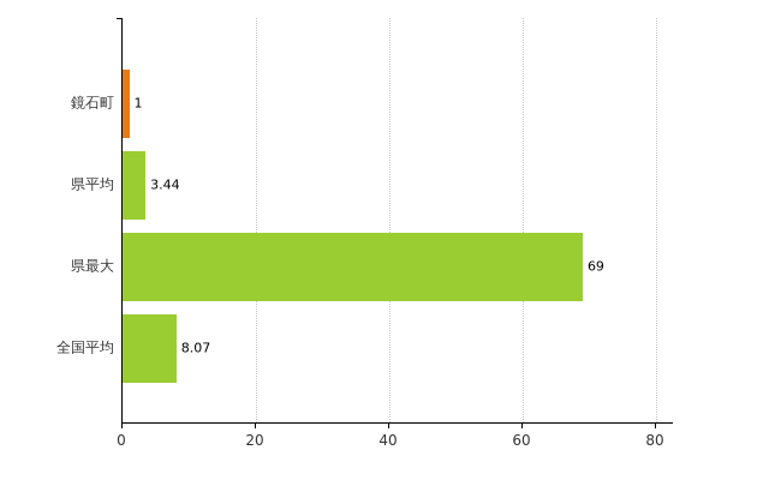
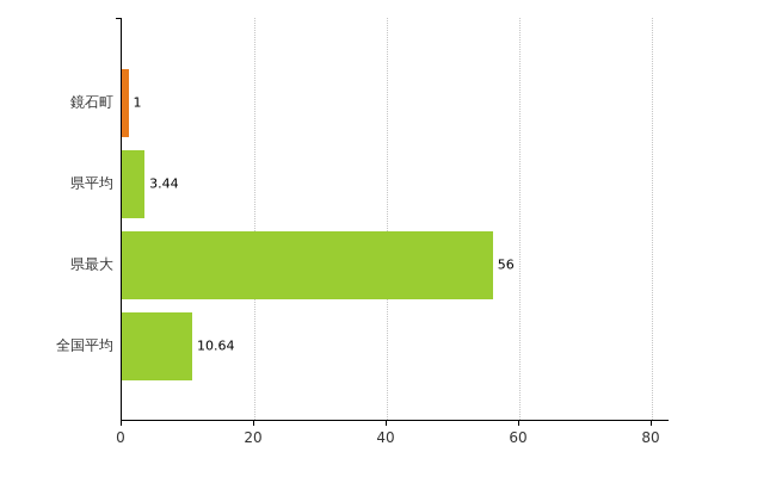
県最大: 69 -> 56
全国平均: 8.07 -> 10.64
